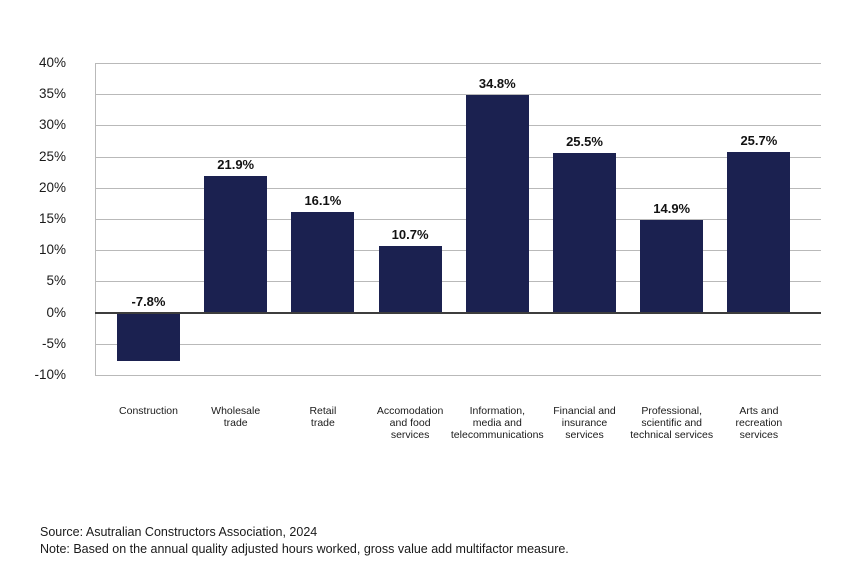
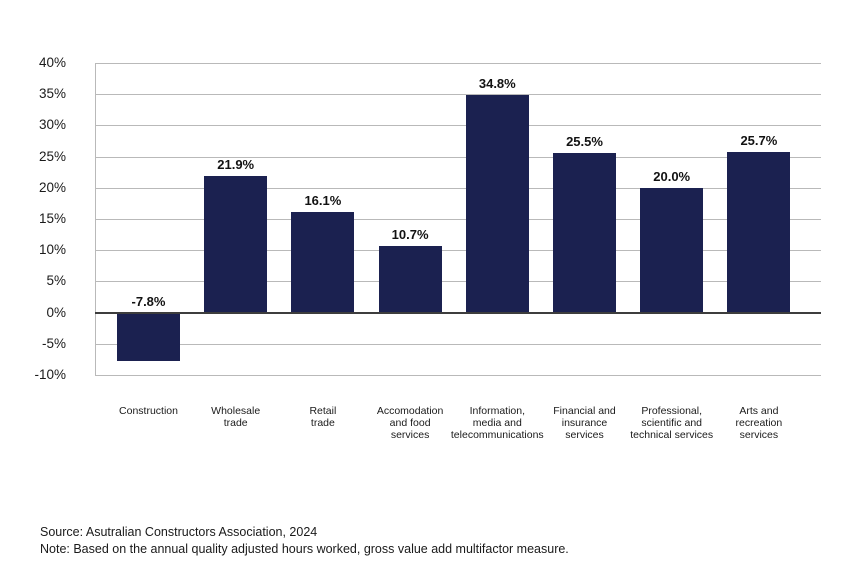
Professional, scientific and technical services: 14.9% -> 20.0%
